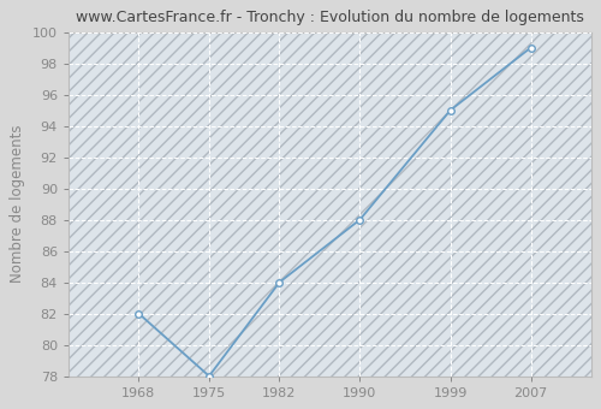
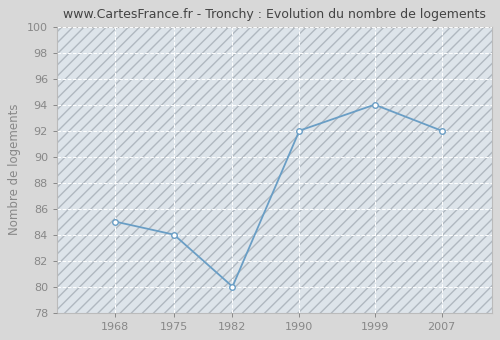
1968: 82 -> 85
1975: 78 -> 84
1982: 84 -> 80
1990: 88 -> 92
1999: 95 -> 94
2007: 99 -> 92
